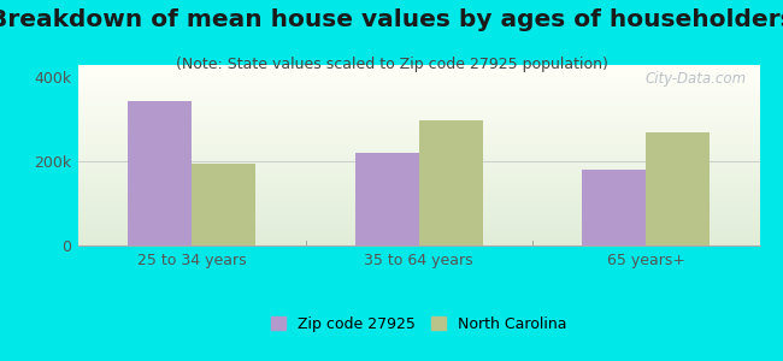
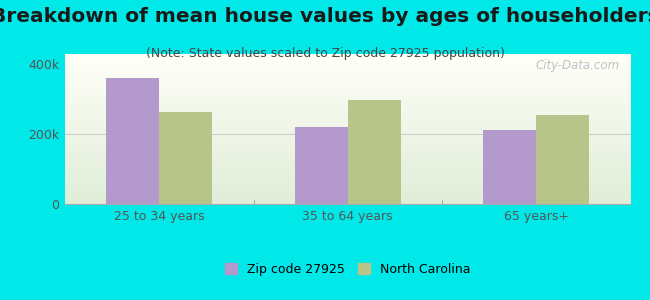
Zip code 27925/25 to 34 years: 345k -> 362k
North Carolina/25 to 34 years: 195k -> 265k
Zip code 27925/65 years+: 180k -> 212k
North Carolina/65 years+: 270k -> 255k
